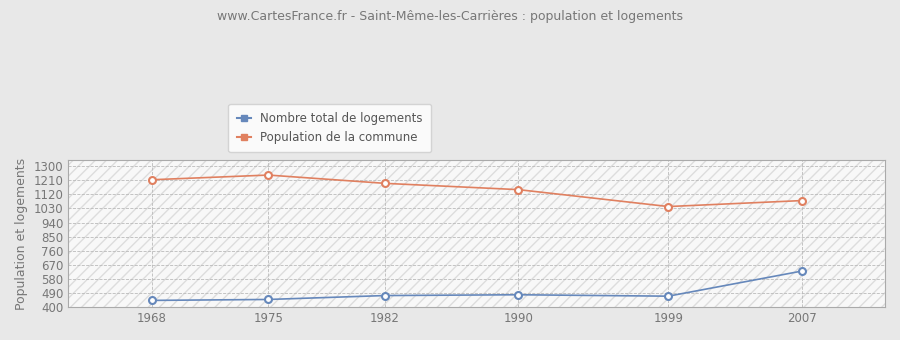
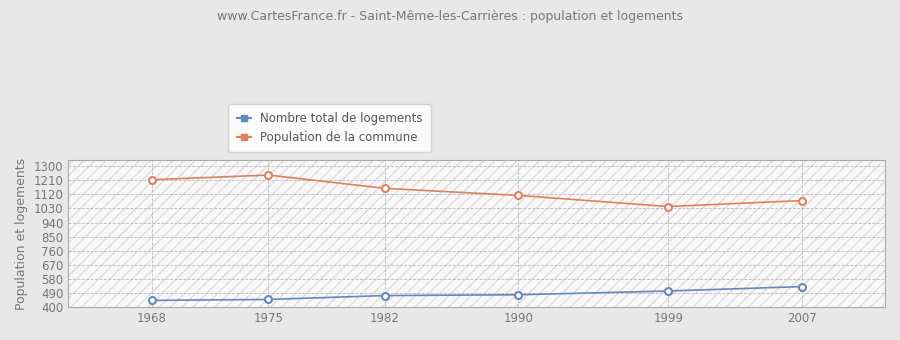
Population de la commune/1982: 1190 -> 1160
Population de la commune/1990: 1150 -> 1110
Nombre total de logements/1999: 470 -> 500
Nombre total de logements/2007: 630 -> 530
